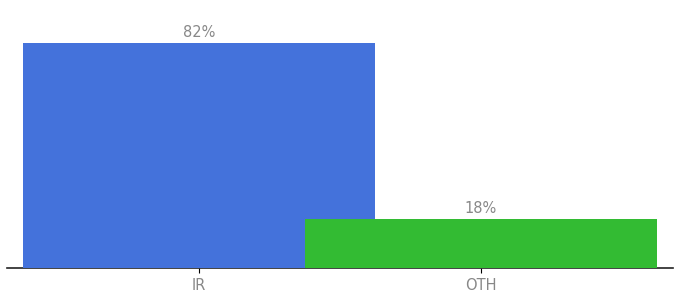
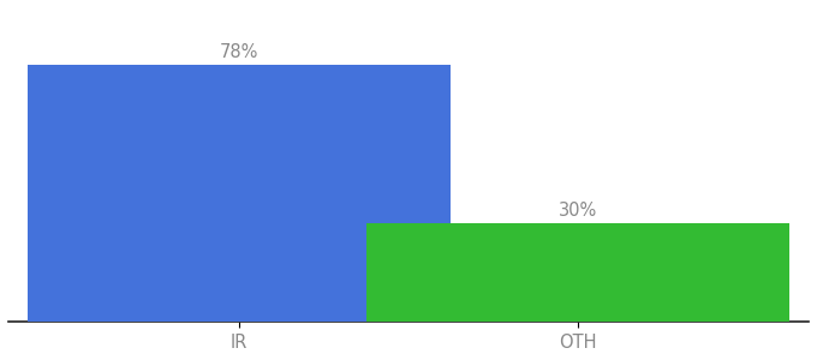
IR: 82% -> 78%
OTH: 18% -> 30%
